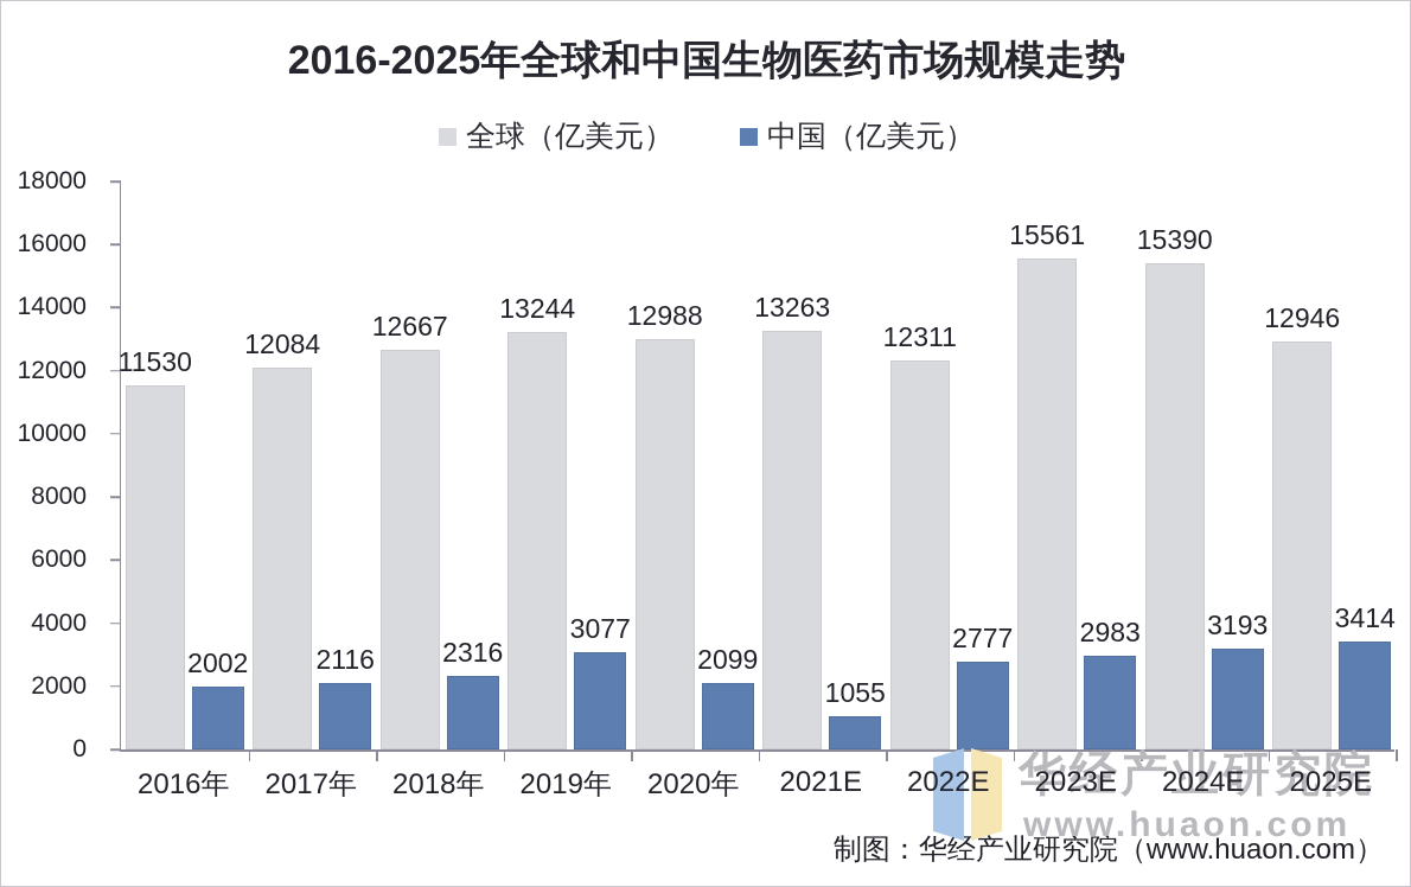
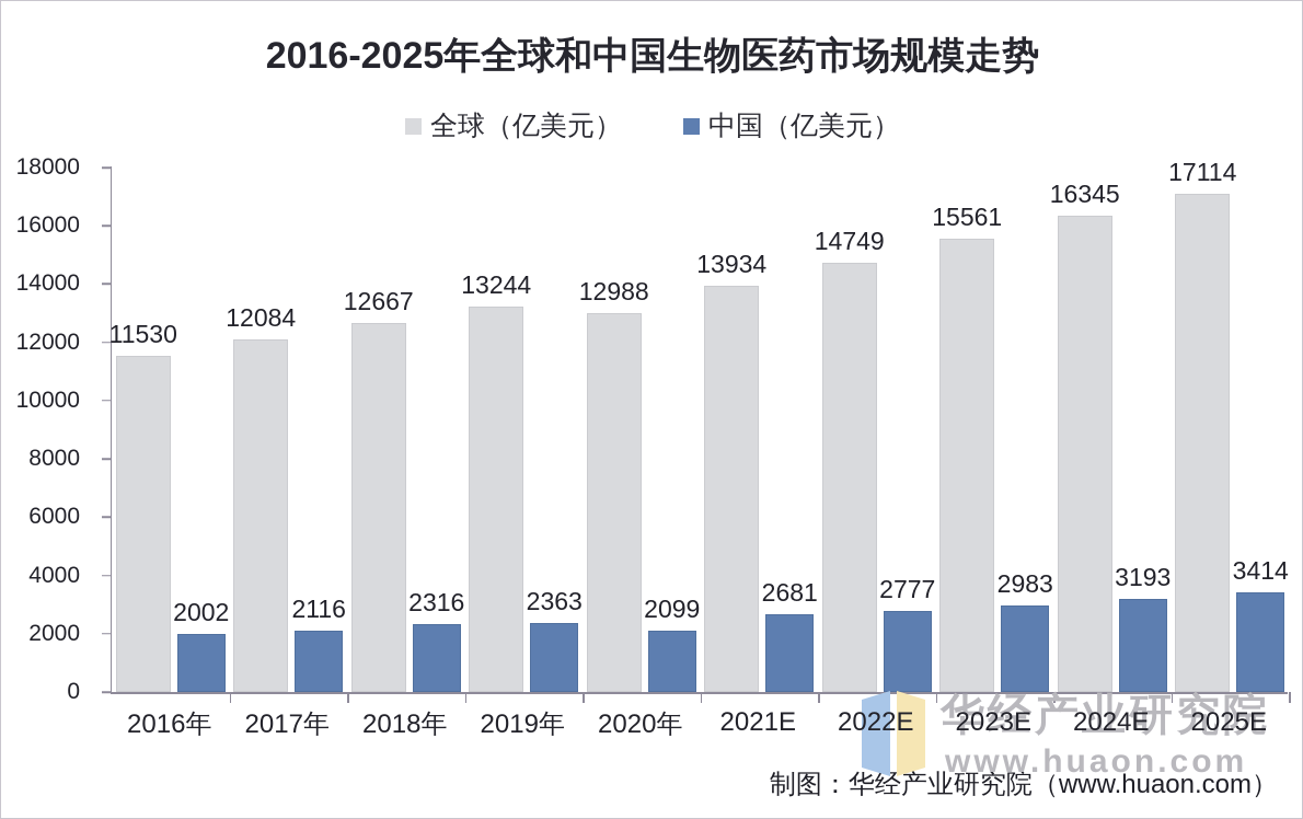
中国（亿美元）/2019年: 3077 -> 2363
全球（亿美元）/2021E: 13263 -> 13934
中国（亿美元）/2021E: 1055 -> 2681
全球（亿美元）/2022E: 12311 -> 14749
全球（亿美元）/2024E: 15390 -> 16345
全球（亿美元）/2025E: 12946 -> 17114
